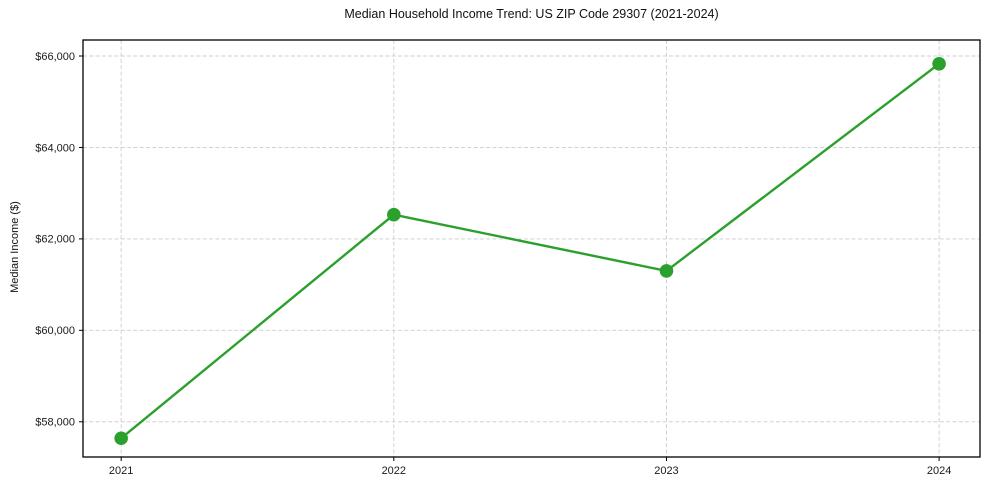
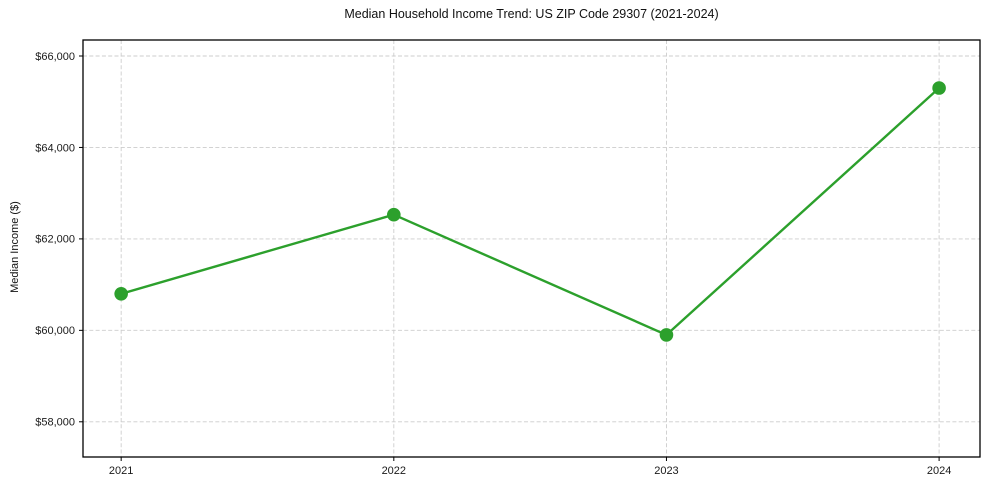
2021: $57600 -> $60800
2023: $61300 -> $59900
2024: $65800 -> $65300
